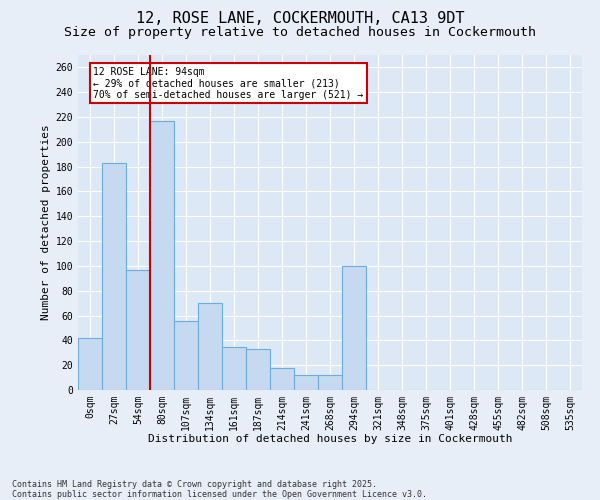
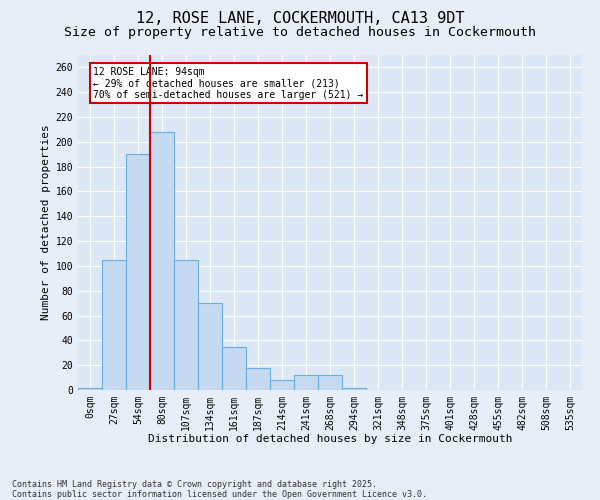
0sqm: 42 -> 2
27sqm: 183 -> 105
54sqm: 97 -> 190
80sqm: 217 -> 208
107sqm: 56 -> 105
187sqm: 33 -> 18
214sqm: 18 -> 8
294sqm: 100 -> 2
